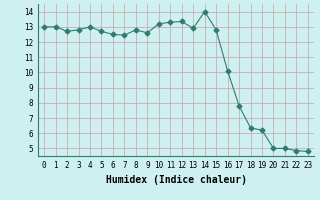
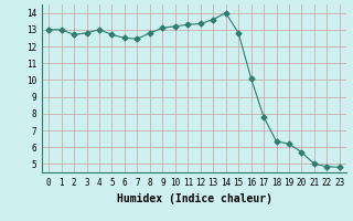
9: 12.6 -> 13.1
13: 12.9 -> 13.6
20: 5.0 -> 5.7
